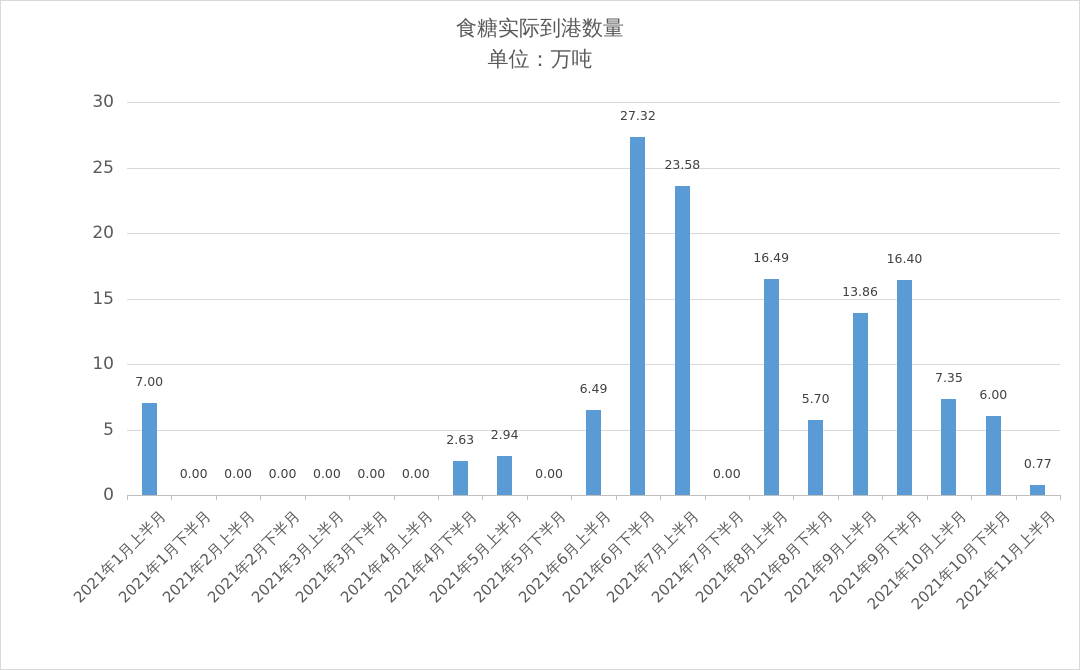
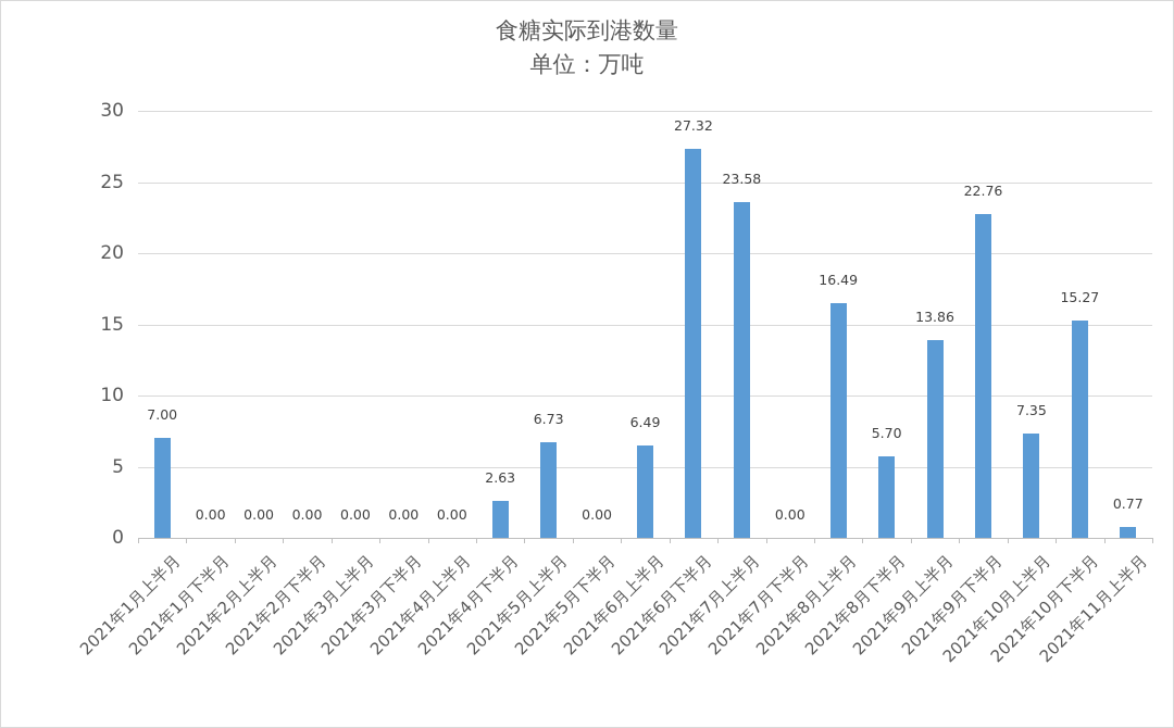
2021年5月上半月: 2.94 -> 6.73
2021年9月下半月: 16.40 -> 22.76
2021年10月下半月: 6.00 -> 15.27
